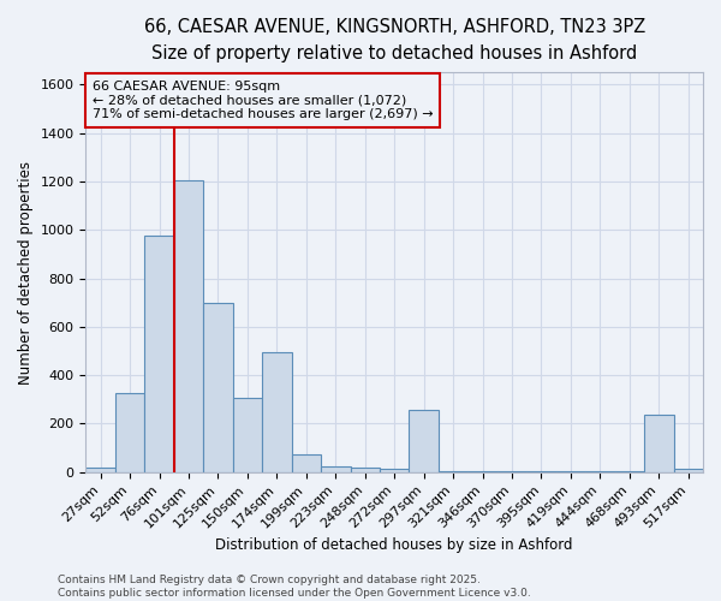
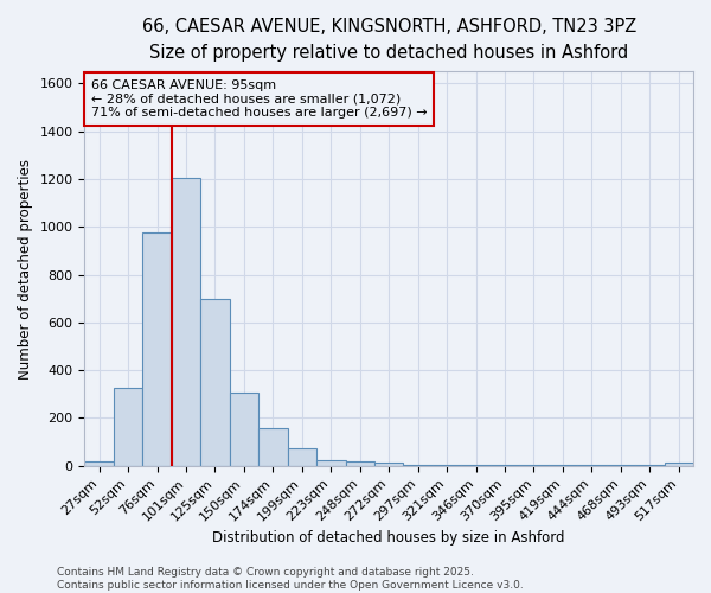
174sqm: 495 -> 160
297sqm: 255 -> 5
493sqm: 235 -> 3
